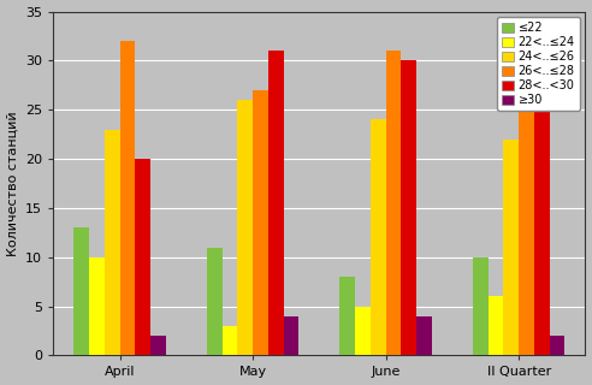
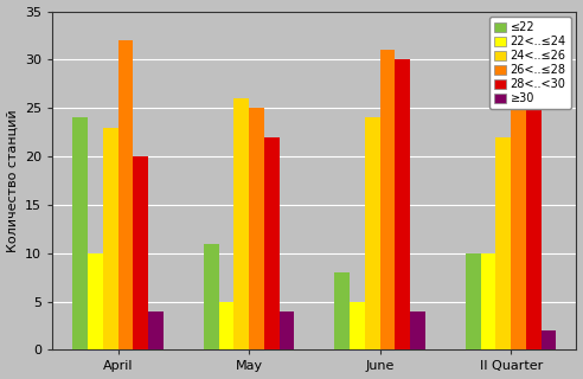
≤22/April: 13 -> 24
≥30/April: 2 -> 4
22<..≤24/May: 3 -> 5
26<..≤28/May: 27 -> 25
28<..<30/May: 31 -> 22
22<..≤24/II Quarter: 6 -> 10
